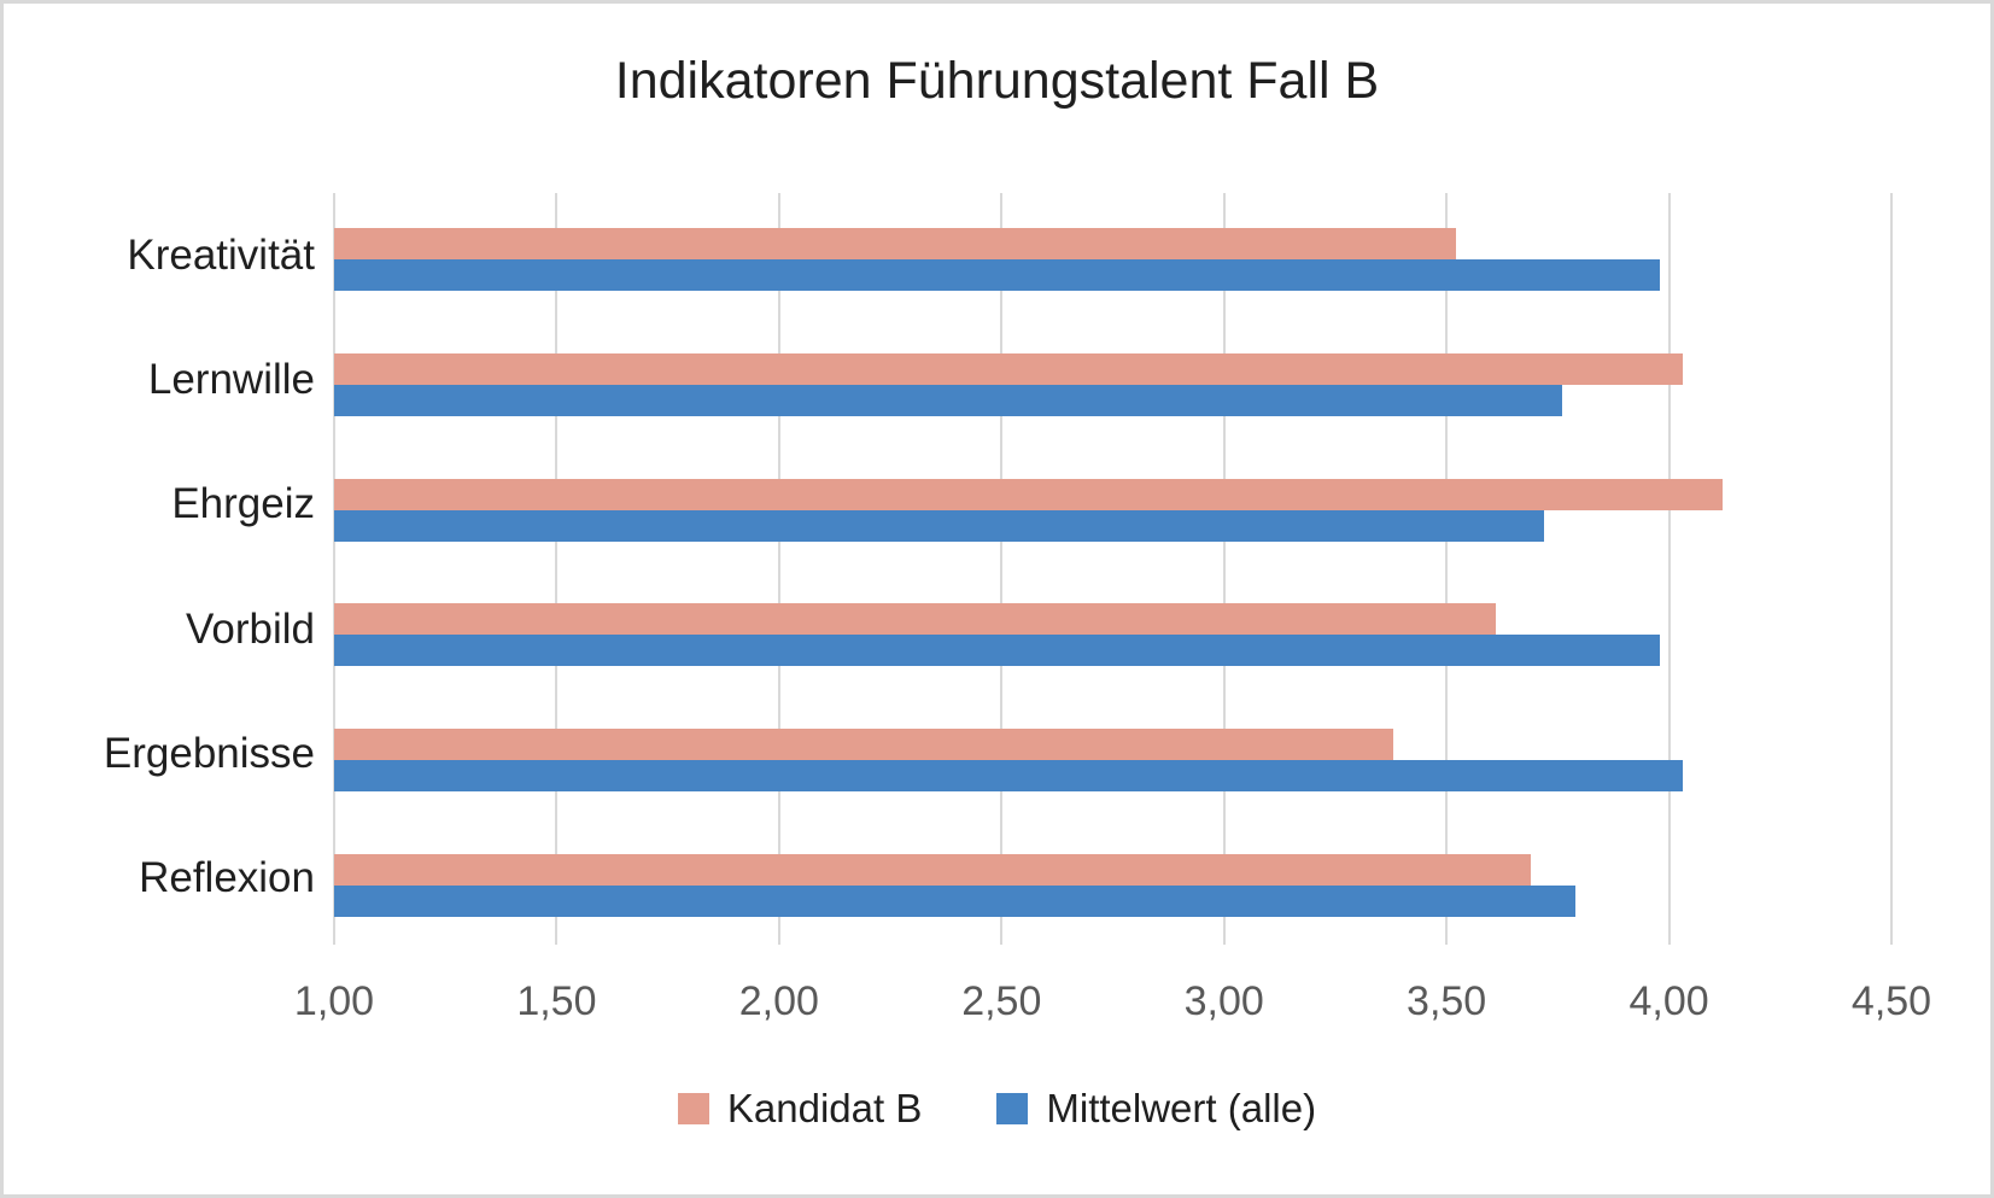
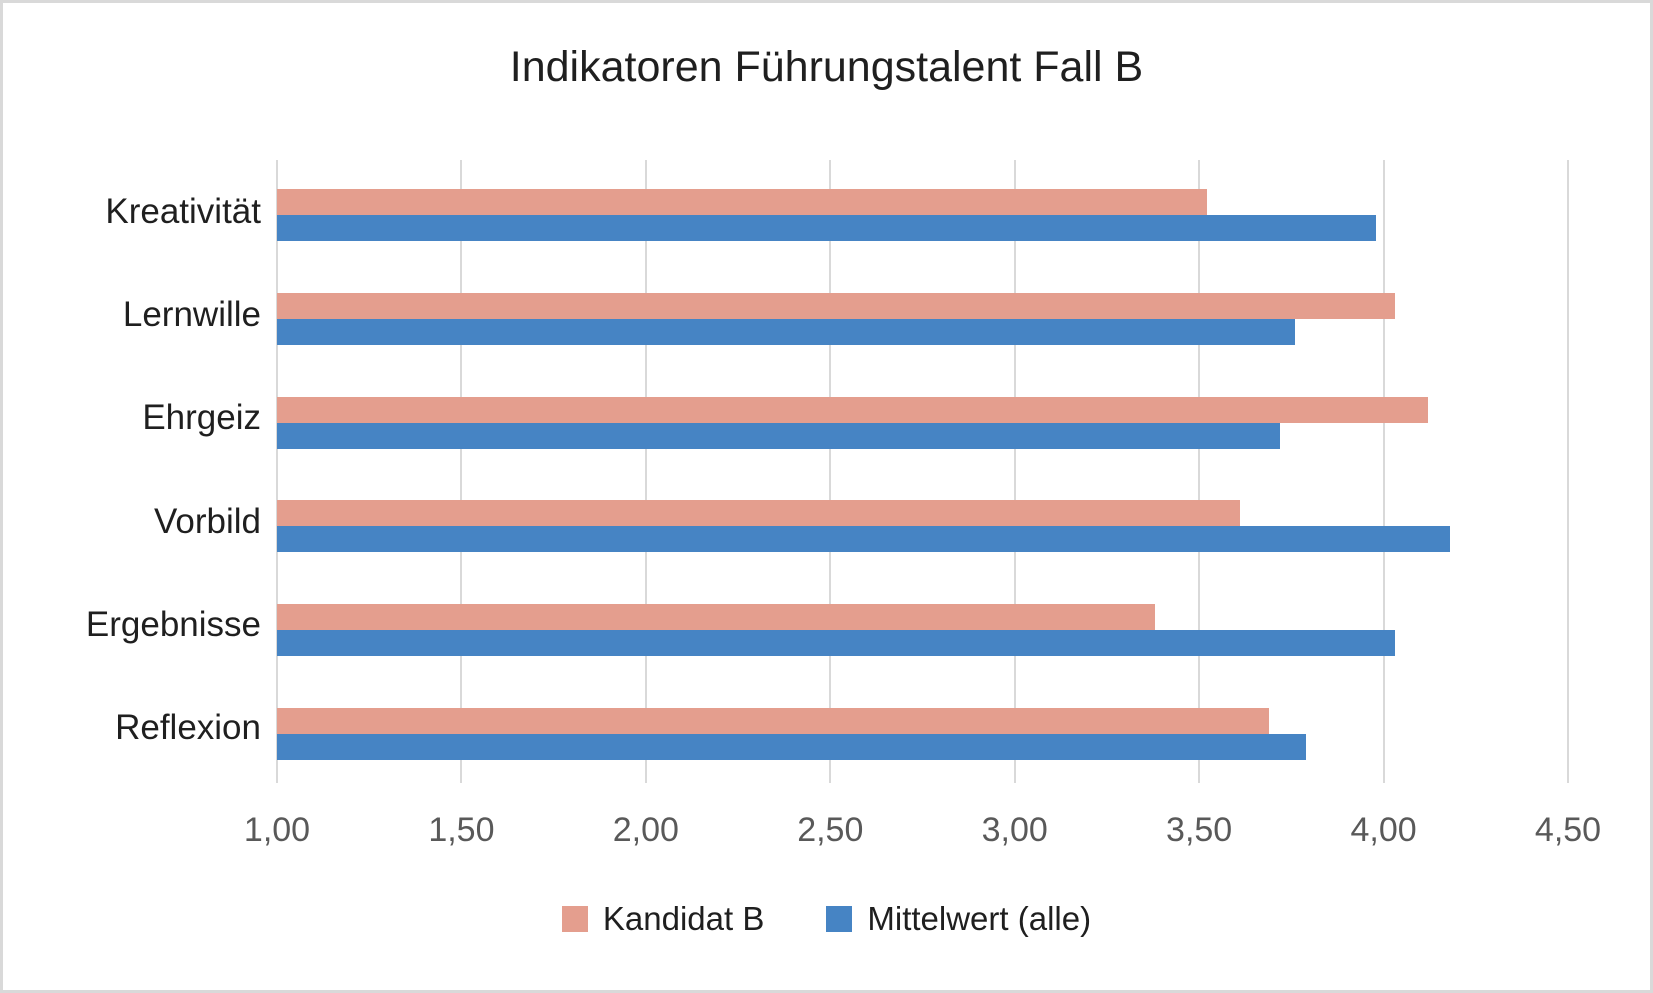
Mittelwert (alle)/Vorbild: 3,98 -> 4,18
